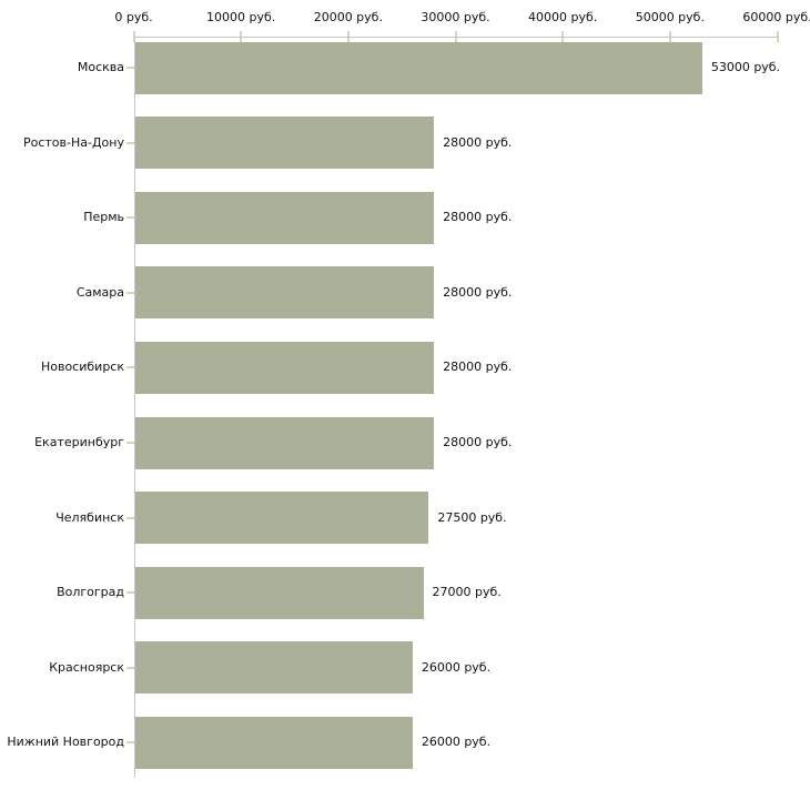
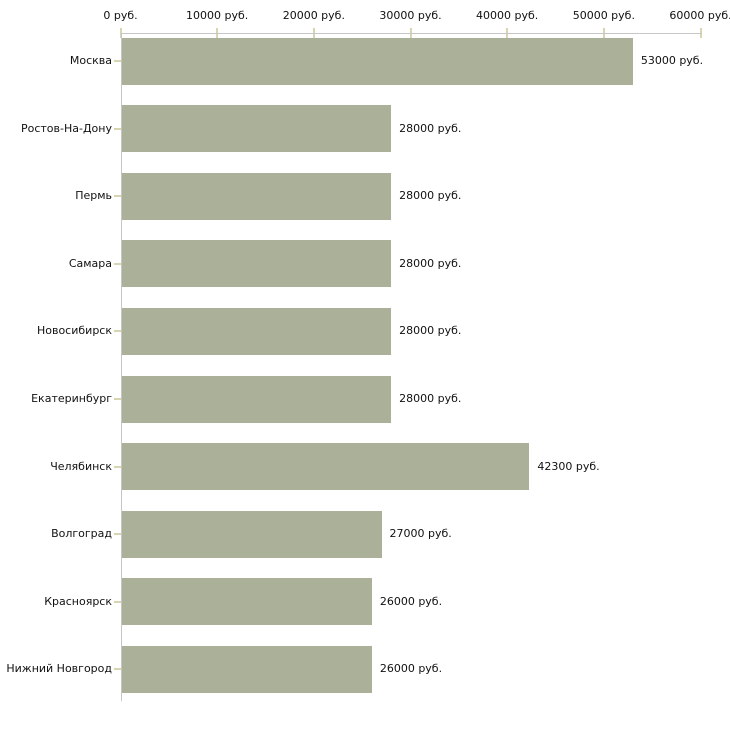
Челябинск: 27500 -> 42300
